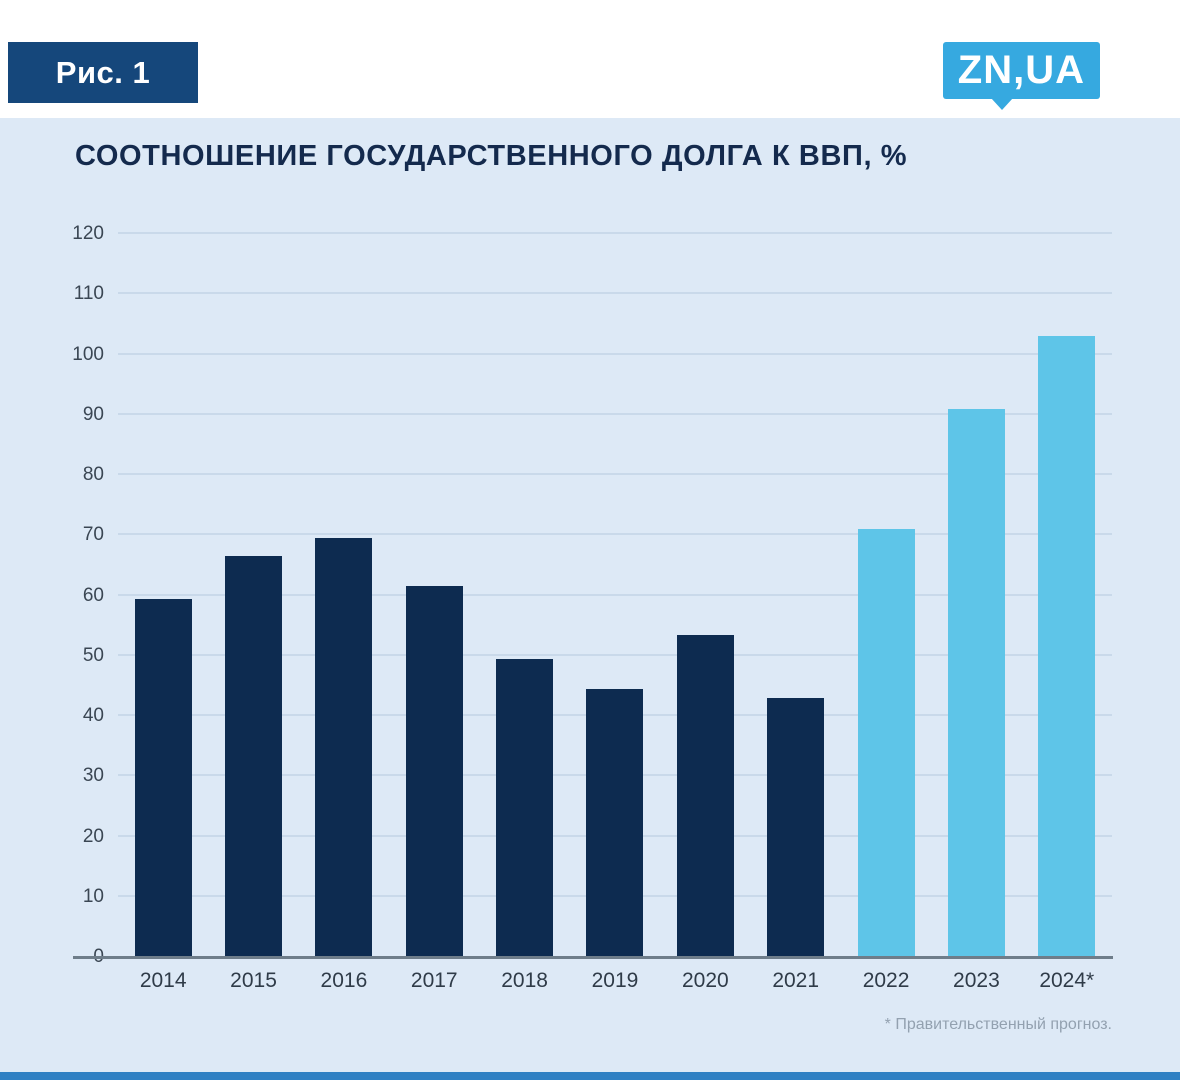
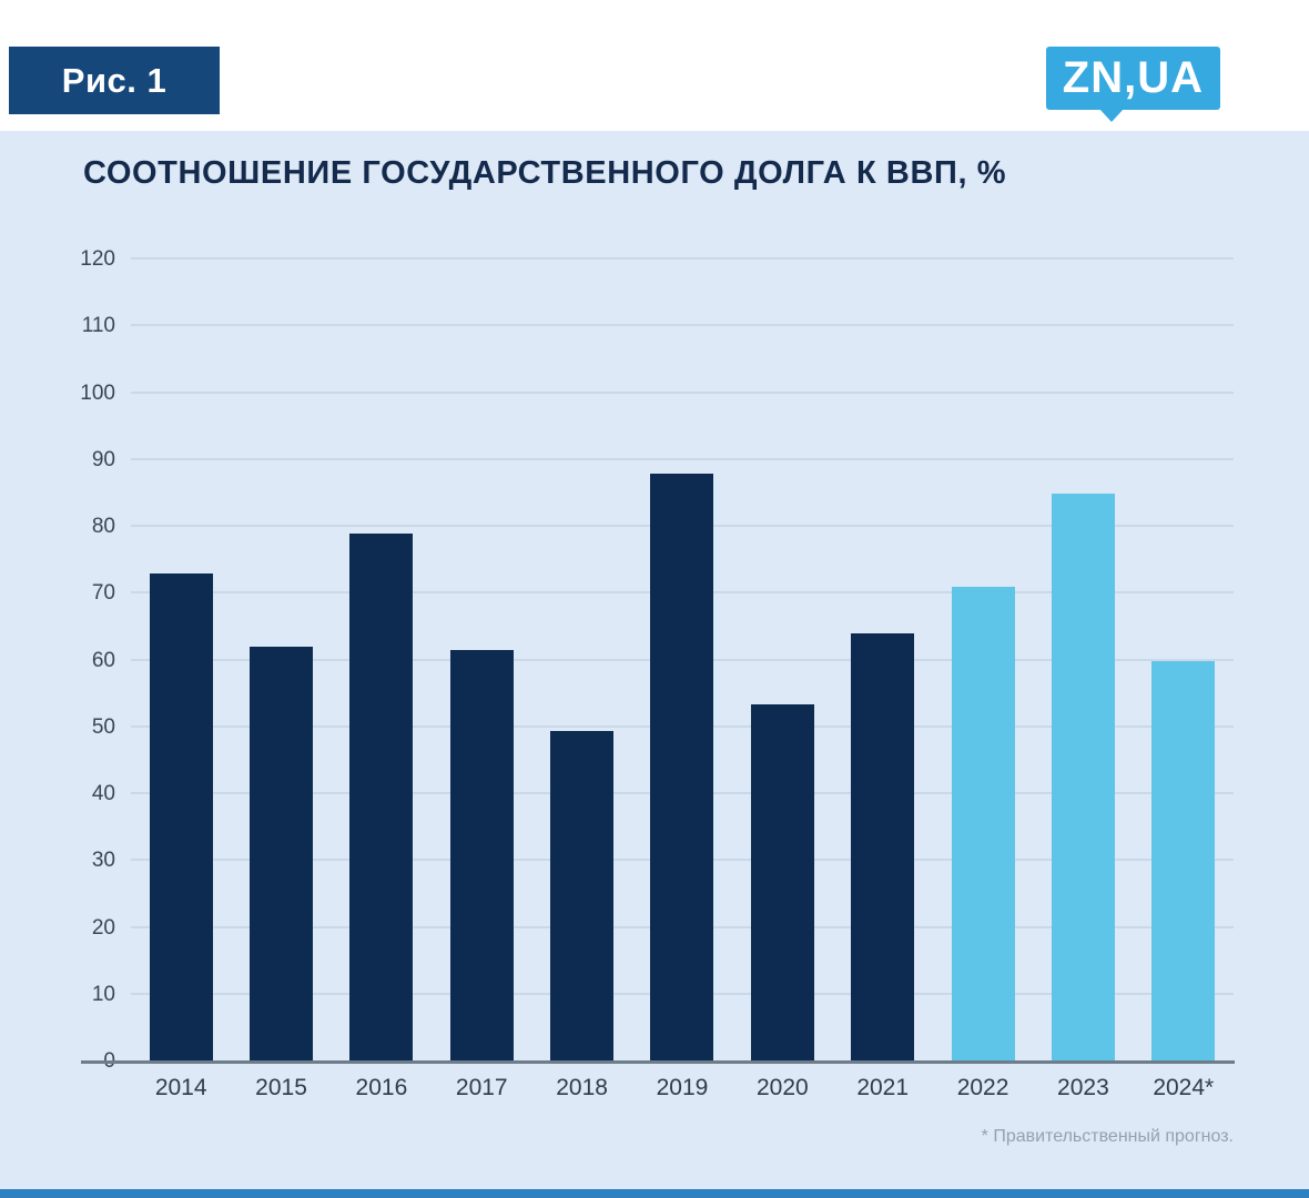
2014: 60 -> 73
2015: 66 -> 62
2016: 70 -> 79
2019: 44 -> 88
2021: 43 -> 64
2023: 91 -> 85
2024*: 103 -> 60
